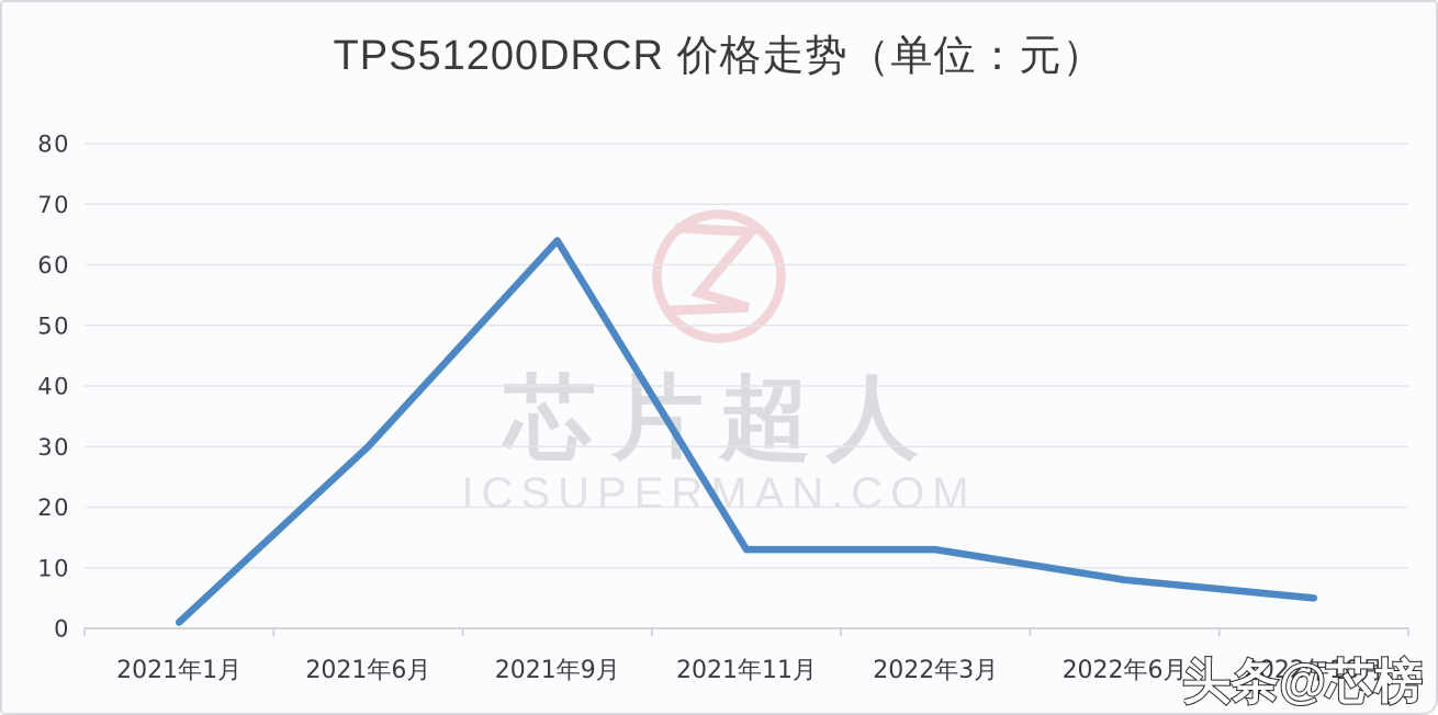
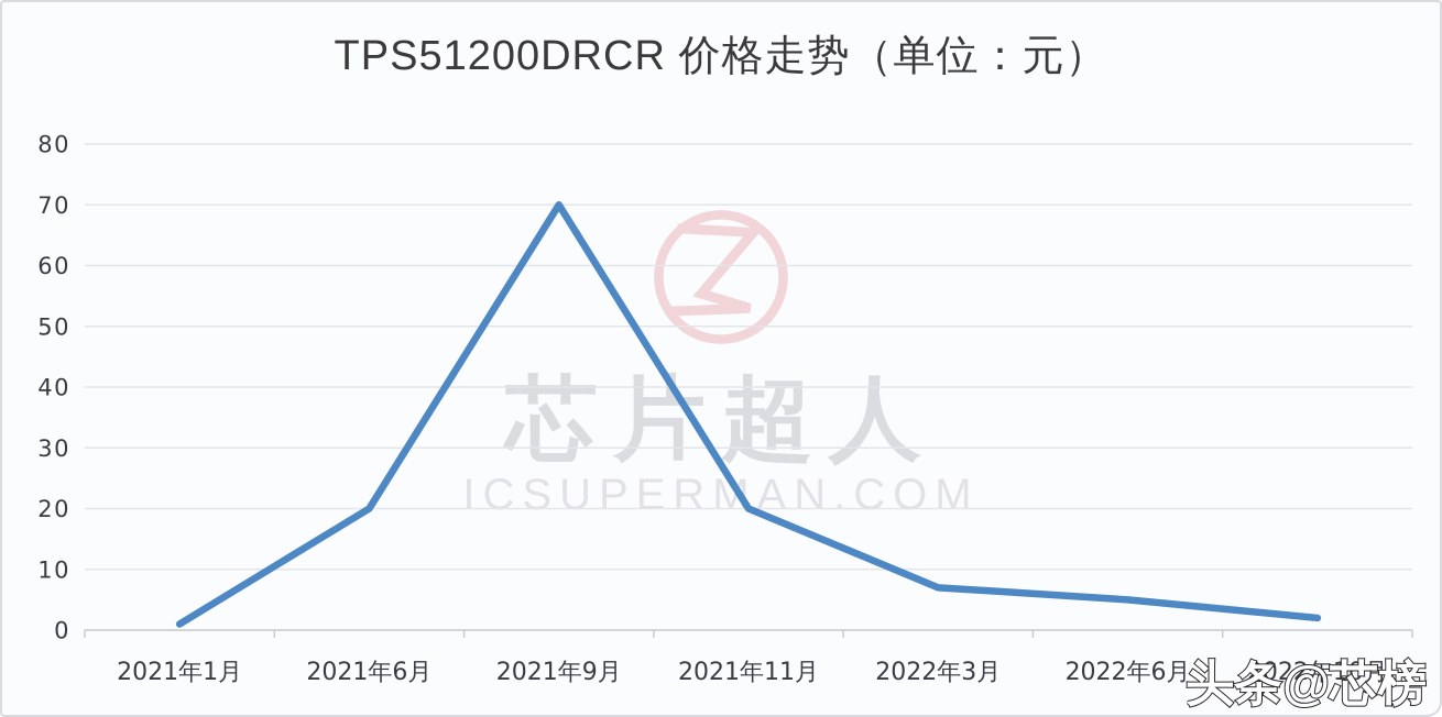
2021年6月: 30 -> 20
2021年9月: 64 -> 70
2021年11月: 13 -> 20
2022年3月: 13 -> 7
2022年6月: 8 -> 5
2022年10月: 5 -> 2
